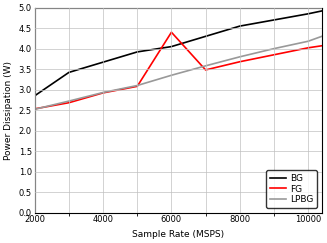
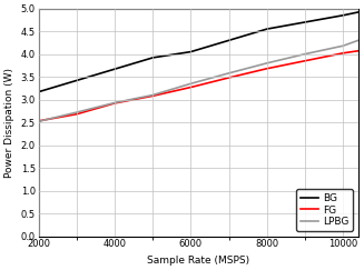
BG/2000: 2.85 -> 3.17
FG/6000: 4.40 -> 3.27
